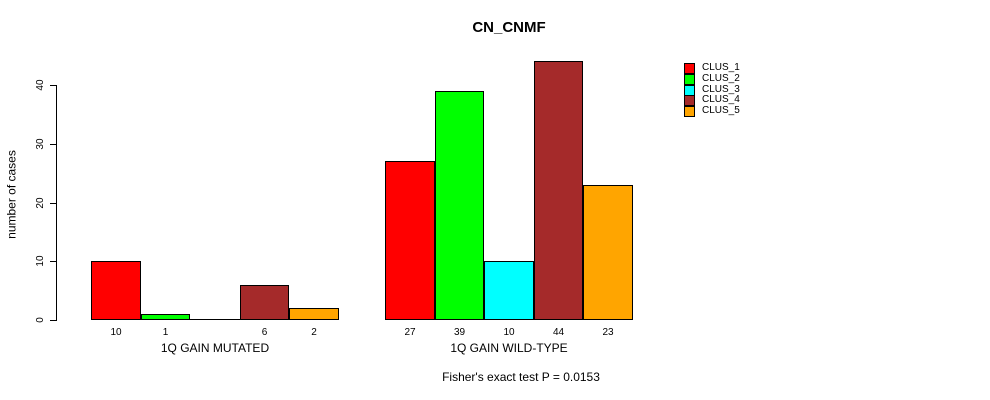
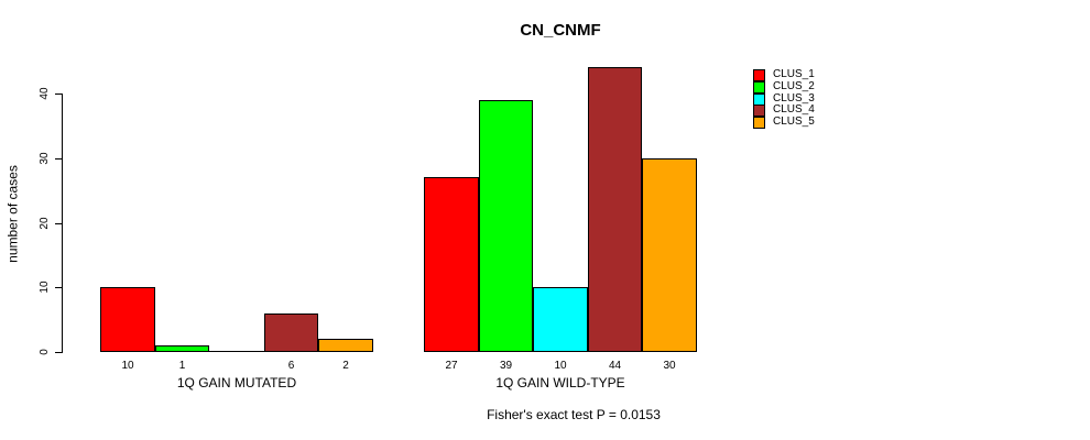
CLUS_5/1Q GAIN WILD-TYPE: 23 -> 30
